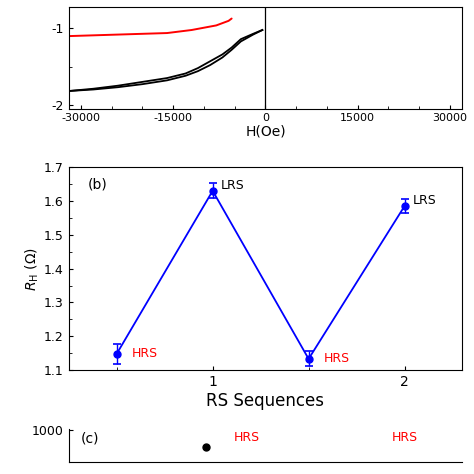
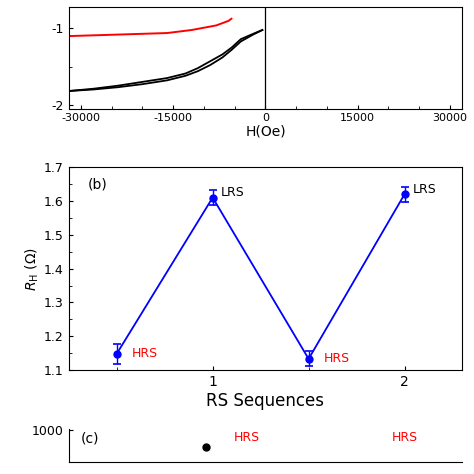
1: 1.630 -> 1.610
2: 1.585 -> 1.620
